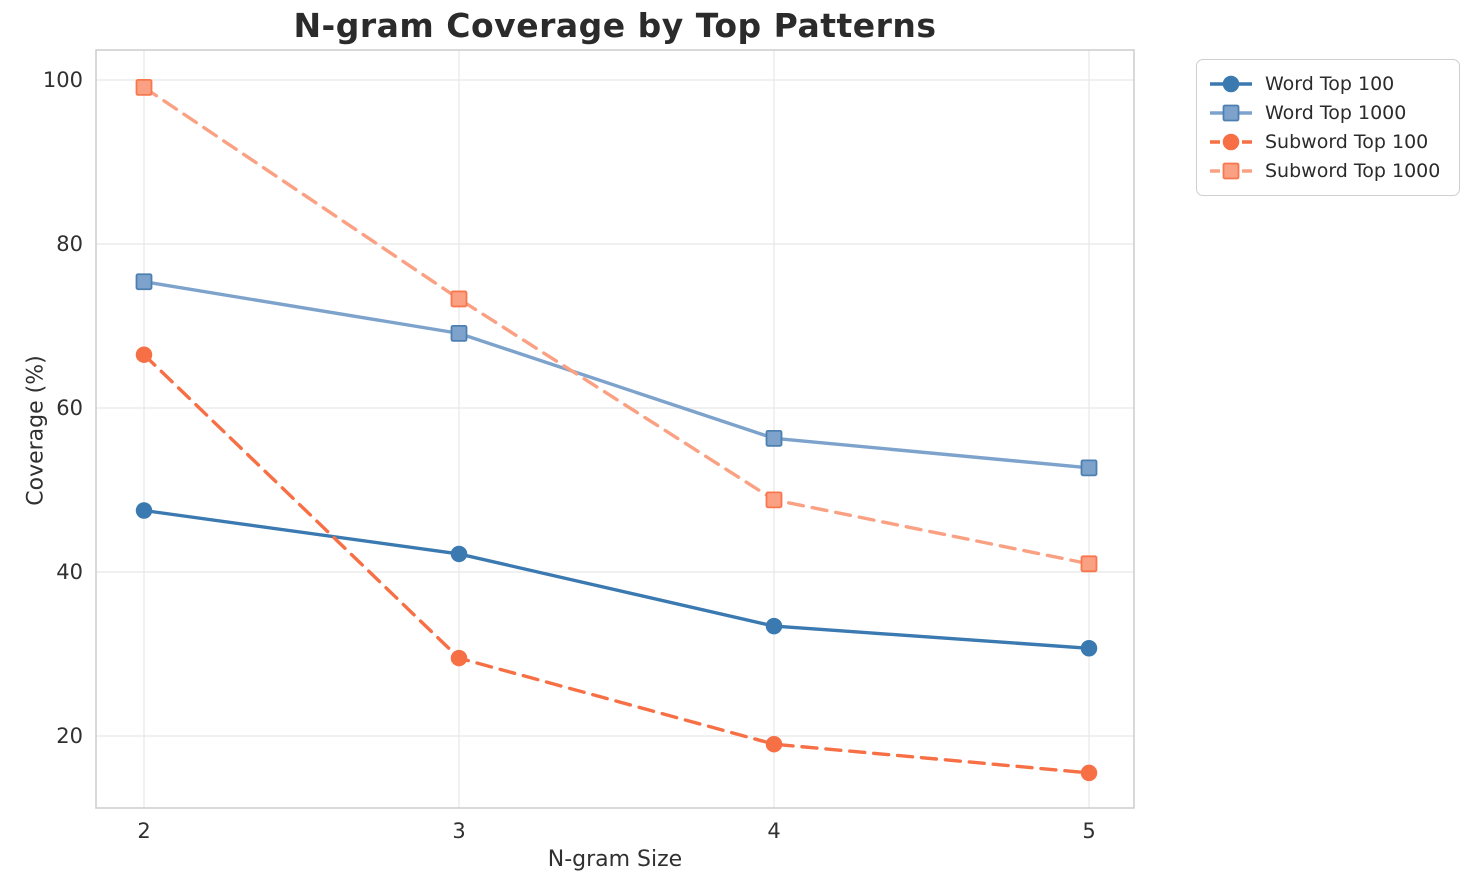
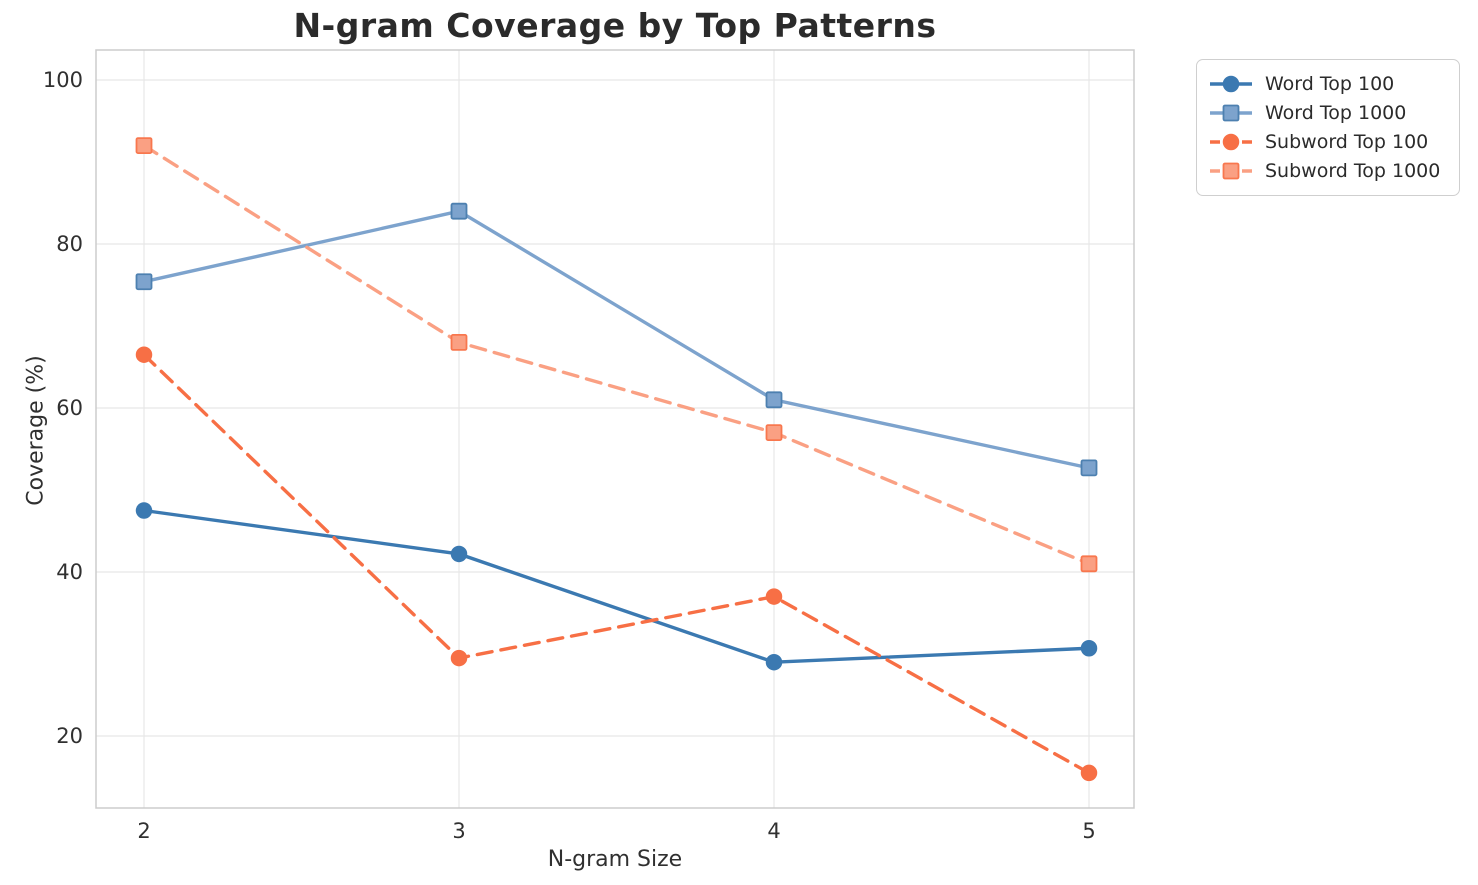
Subword Top 1000/2: 99 -> 92
Word Top 1000/3: 69 -> 84
Subword Top 1000/3: 73 -> 68
Word Top 100/4: 33 -> 29
Word Top 1000/4: 56 -> 61
Subword Top 100/4: 19 -> 37
Subword Top 1000/4: 49 -> 57
